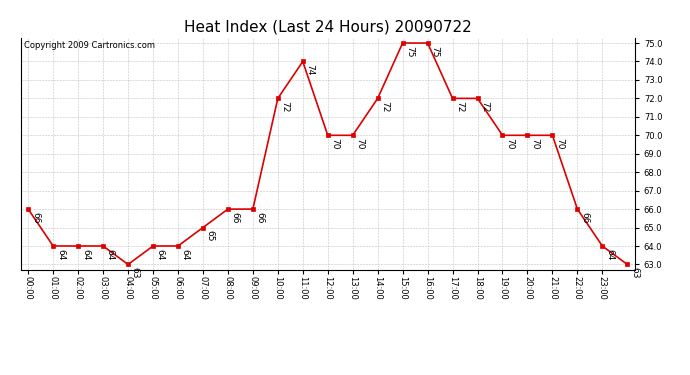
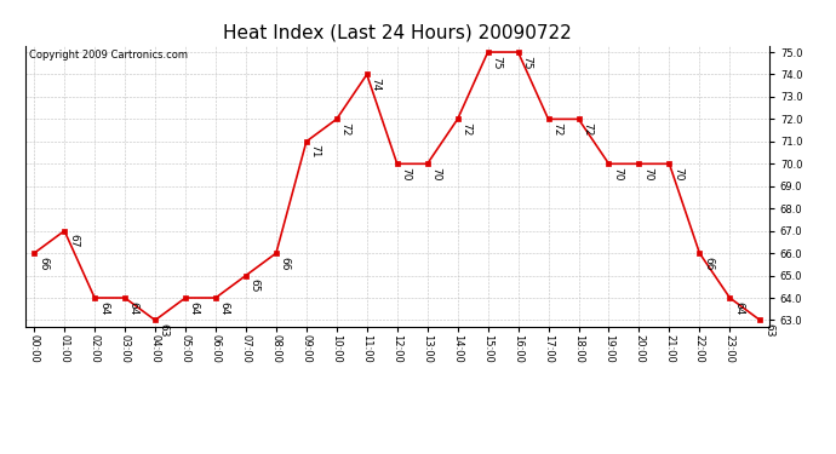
01:00: 64 -> 67
09:00: 66 -> 71
